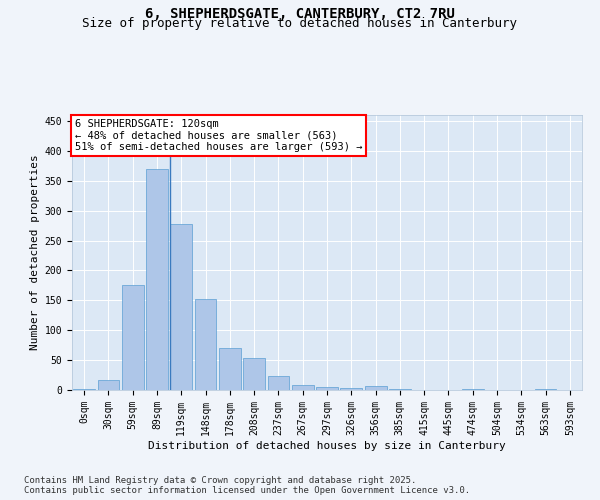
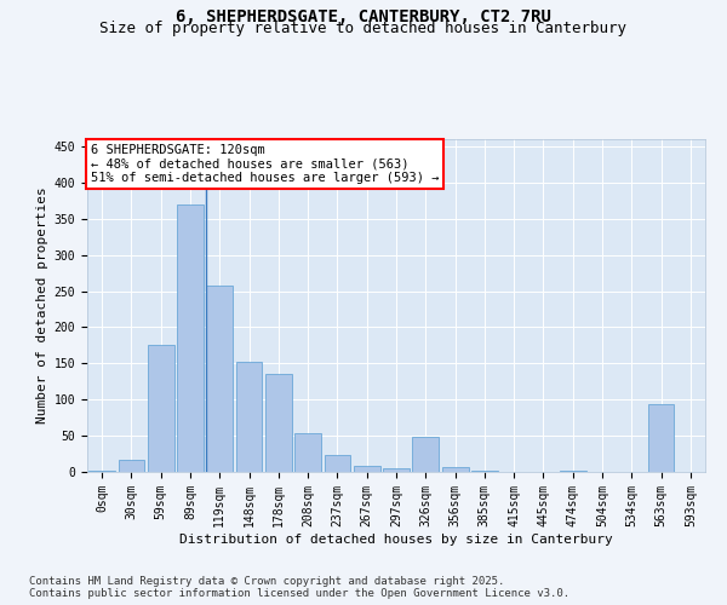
119sqm: 278 -> 258
178sqm: 70 -> 136
326sqm: 4 -> 48
563sqm: 2 -> 94
